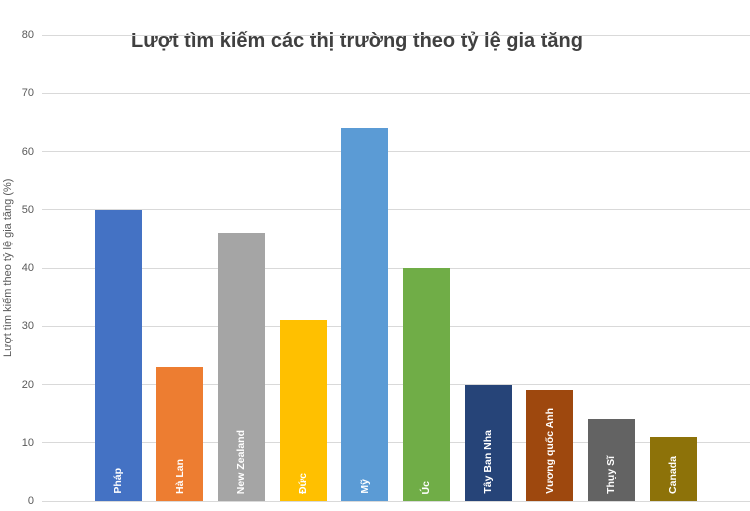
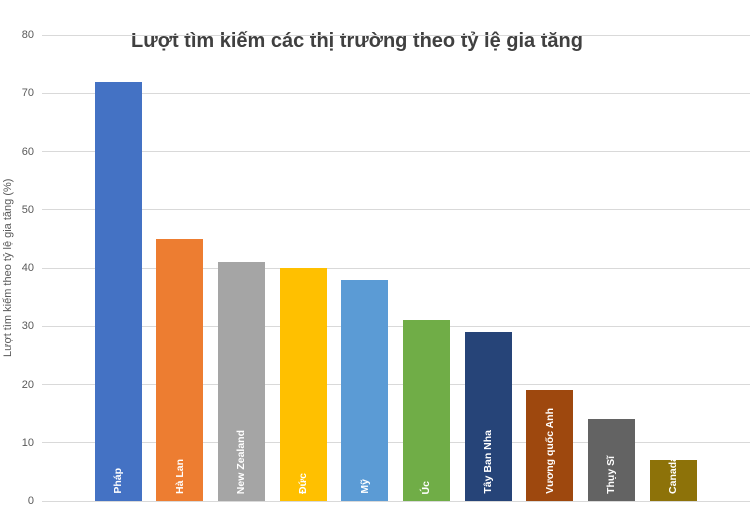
Pháp: 50 -> 72
Hà Lan: 23 -> 45
New Zealand: 46 -> 41
Đức: 31 -> 40
Mỹ: 64 -> 38
Úc: 40 -> 31
Tây Ban Nha: 20 -> 29
Canada: 11 -> 7
